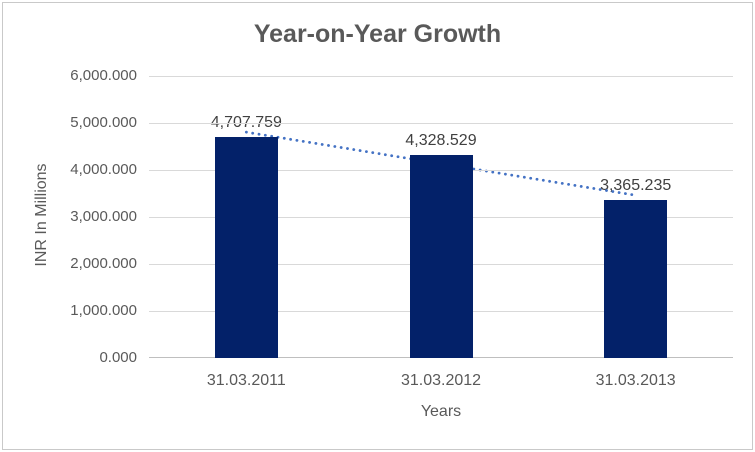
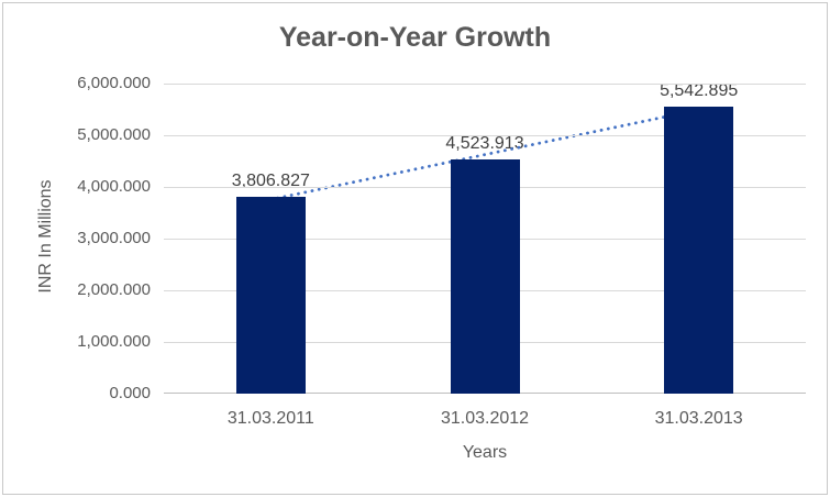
31.03.2011: 4,707.759 -> 3,806.827
31.03.2012: 4,328.529 -> 4,523.913
31.03.2013: 3,365.235 -> 5,542.895
